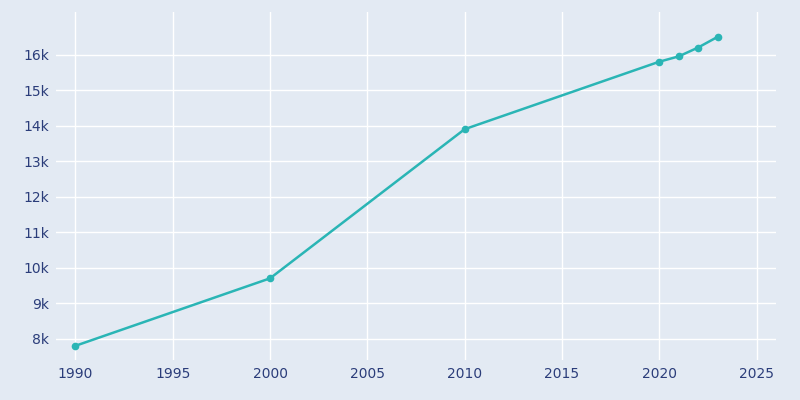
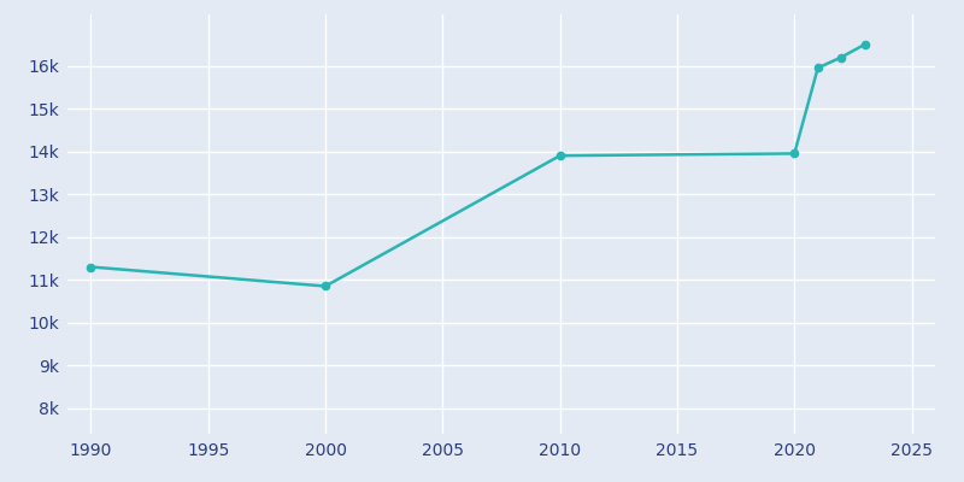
1990: 7.80k -> 11.30k
2000: 9.70k -> 10.85k
2020: 15.80k -> 13.95k
